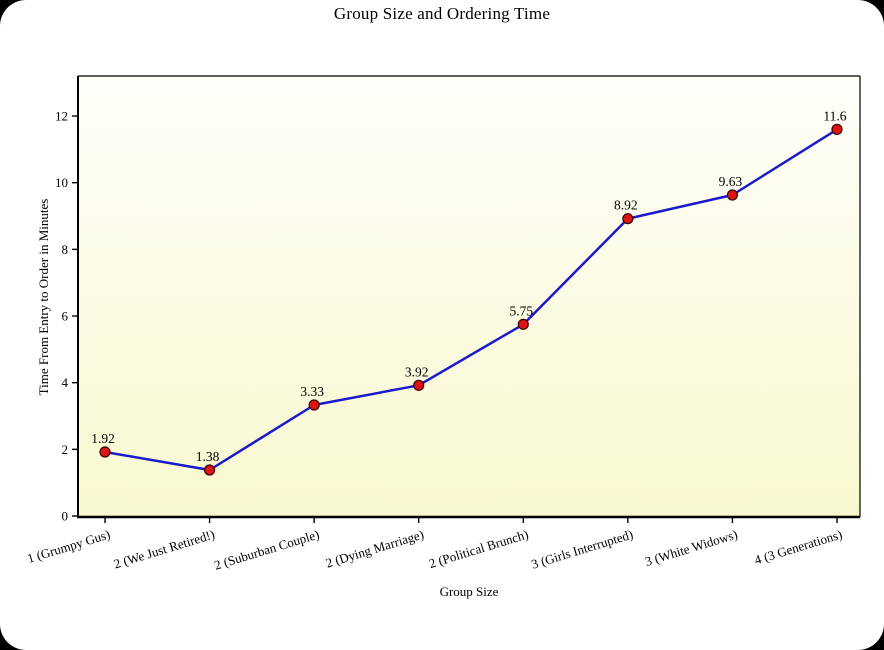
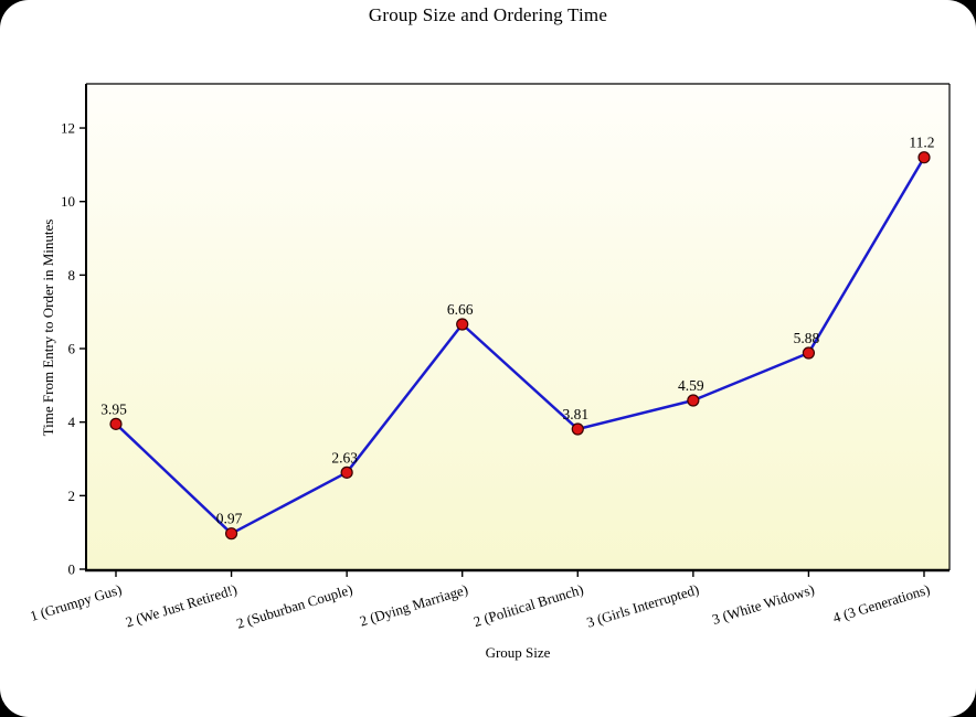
1 (Grumpy Gus): 1.92 -> 3.95
2 (We Just Retired!): 1.38 -> 0.97
2 (Suburban Couple): 3.33 -> 2.63
2 (Dying Marriage): 3.92 -> 6.66
2 (Political Brunch): 5.75 -> 3.81
3 (Girls Interrupted): 8.92 -> 4.59
3 (White Widows): 9.63 -> 5.88
4 (3 Generations): 11.6 -> 11.2
